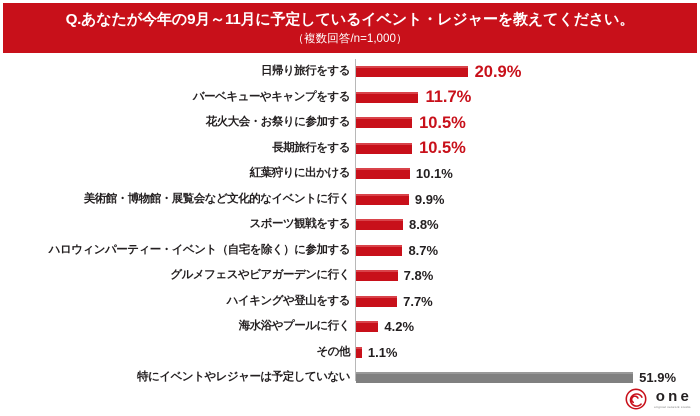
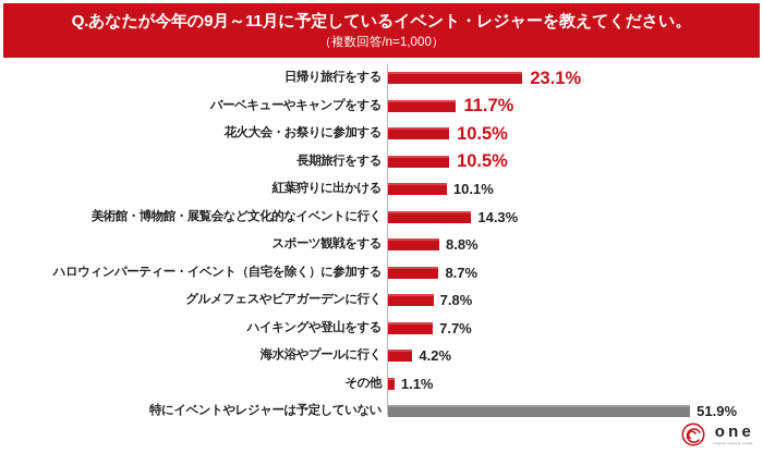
日帰り旅行をする: 20.9% -> 23.1%
美術館・博物館・展覧会など文化的なイベントに行く: 9.9% -> 14.3%
